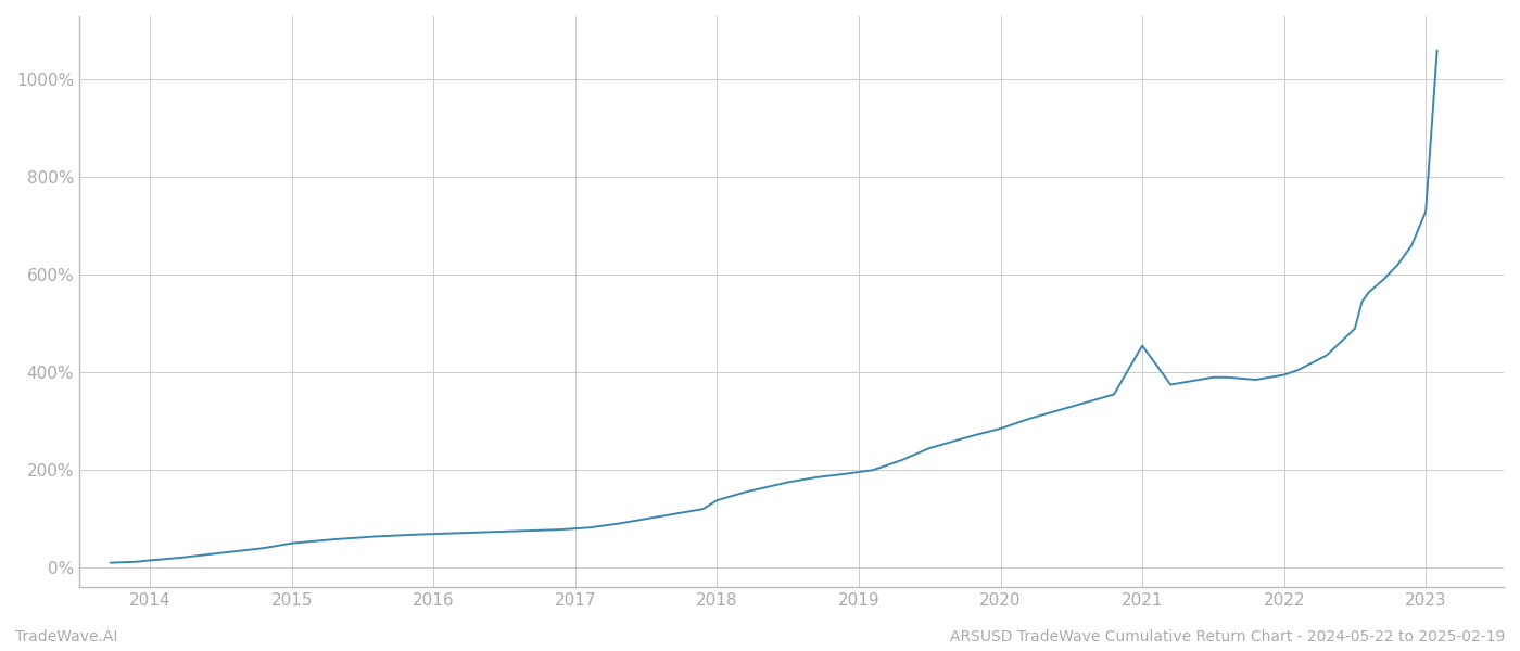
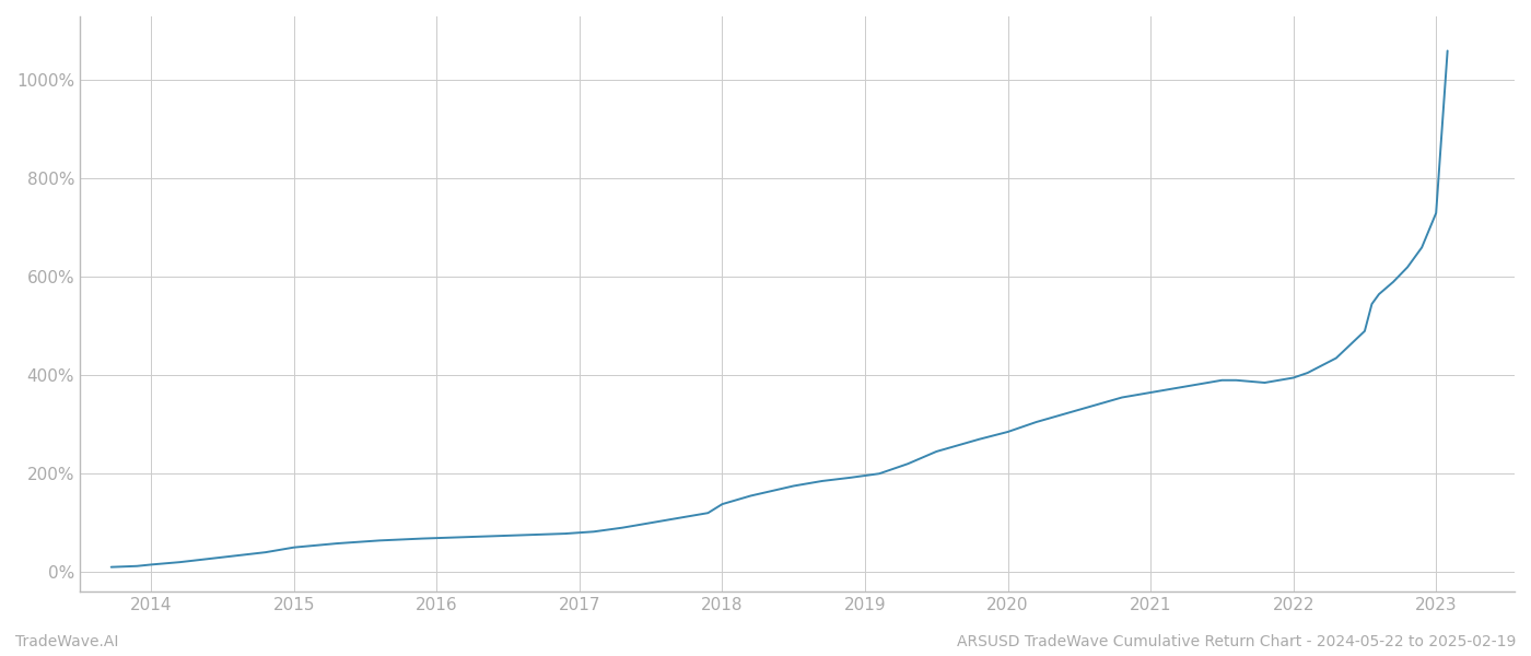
2021: 455% -> 365%
